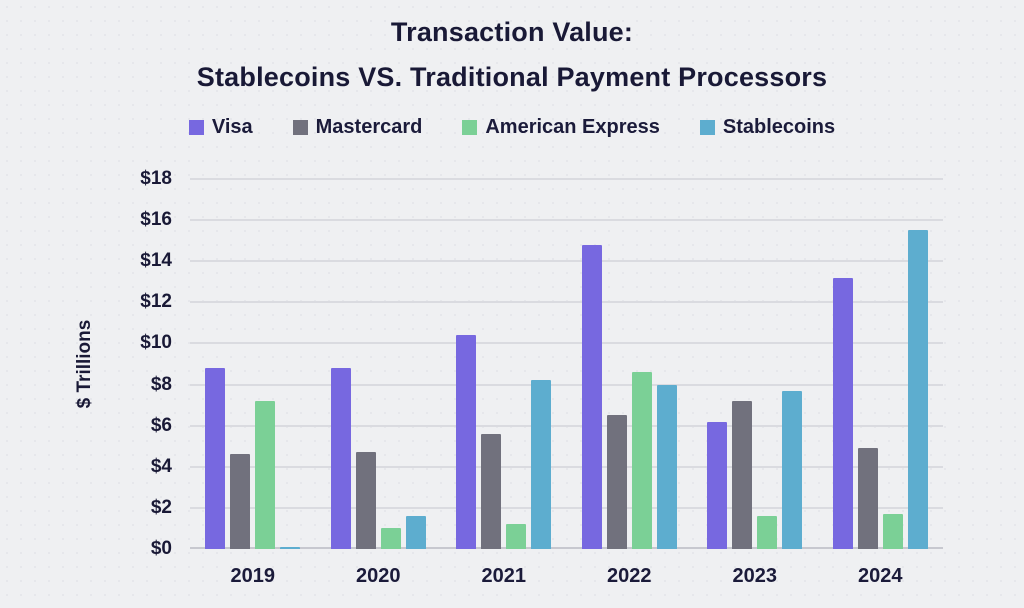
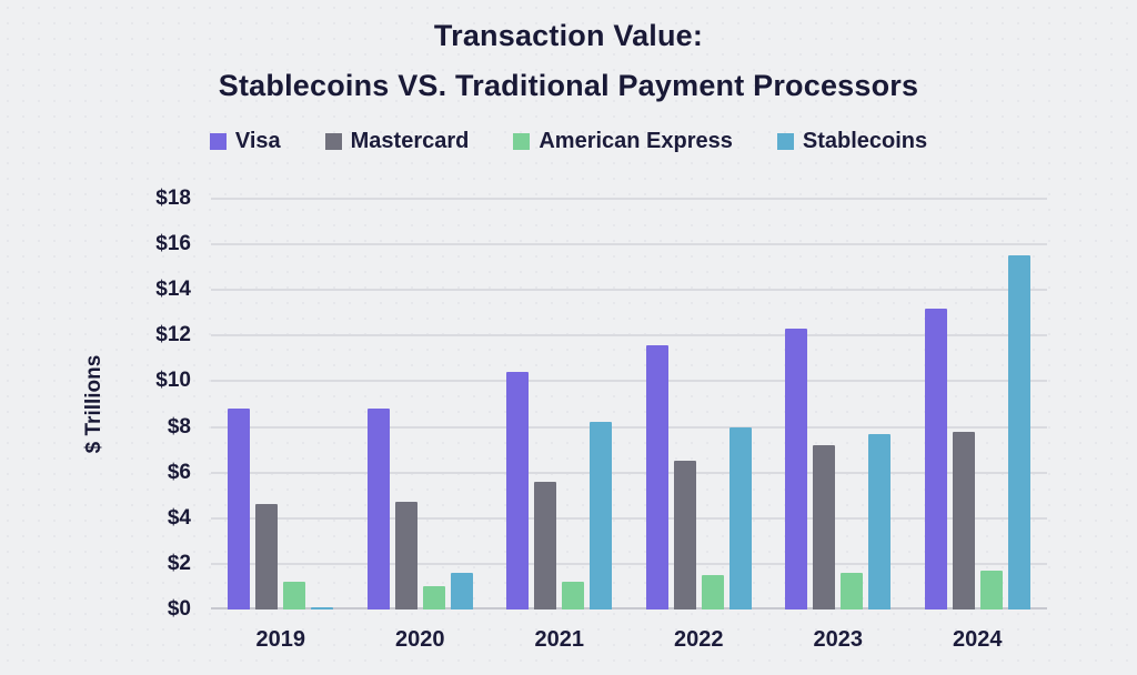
American Express/2019: $7.2 -> $1.2
Visa/2022: $14.8 -> $11.6
American Express/2022: $8.6 -> $1.5
Visa/2023: $6.2 -> $12.3
Mastercard/2024: $4.9 -> $7.8
